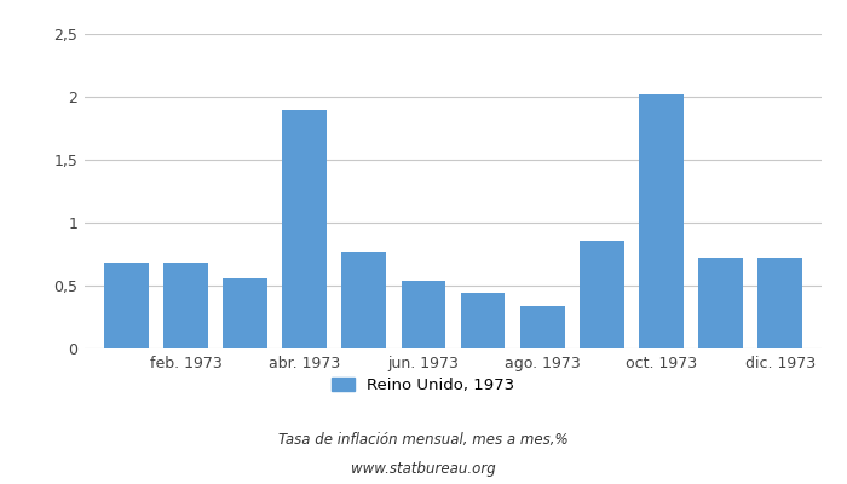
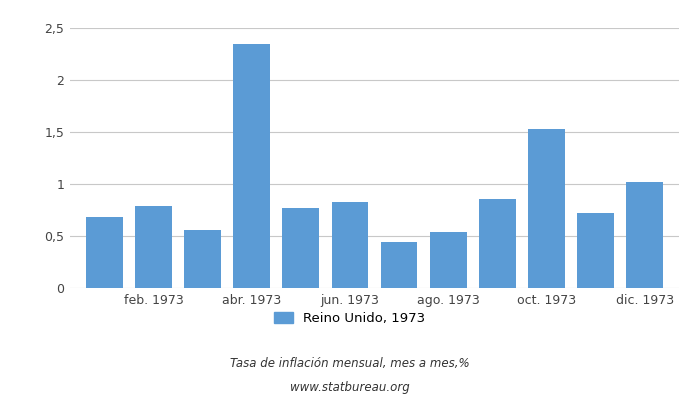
feb. 1973: 0,68 -> 0,79
abr. 1973: 1,89 -> 2,35
jun. 1973: 0,54 -> 0,83
ago. 1973: 0,34 -> 0,54
oct. 1973: 2,02 -> 1,53
dic. 1973: 0,72 -> 1,02
